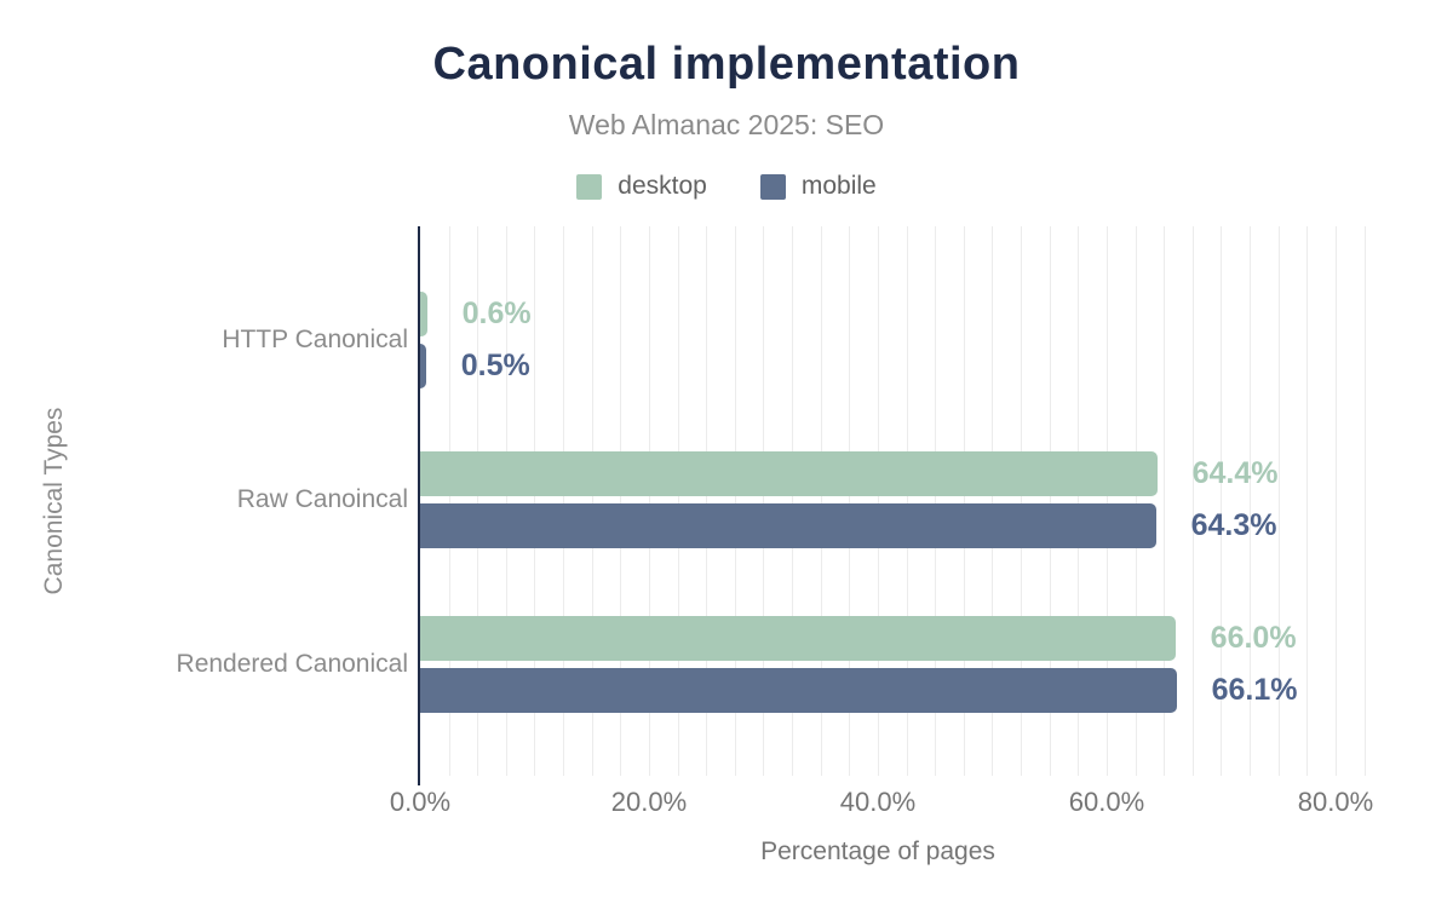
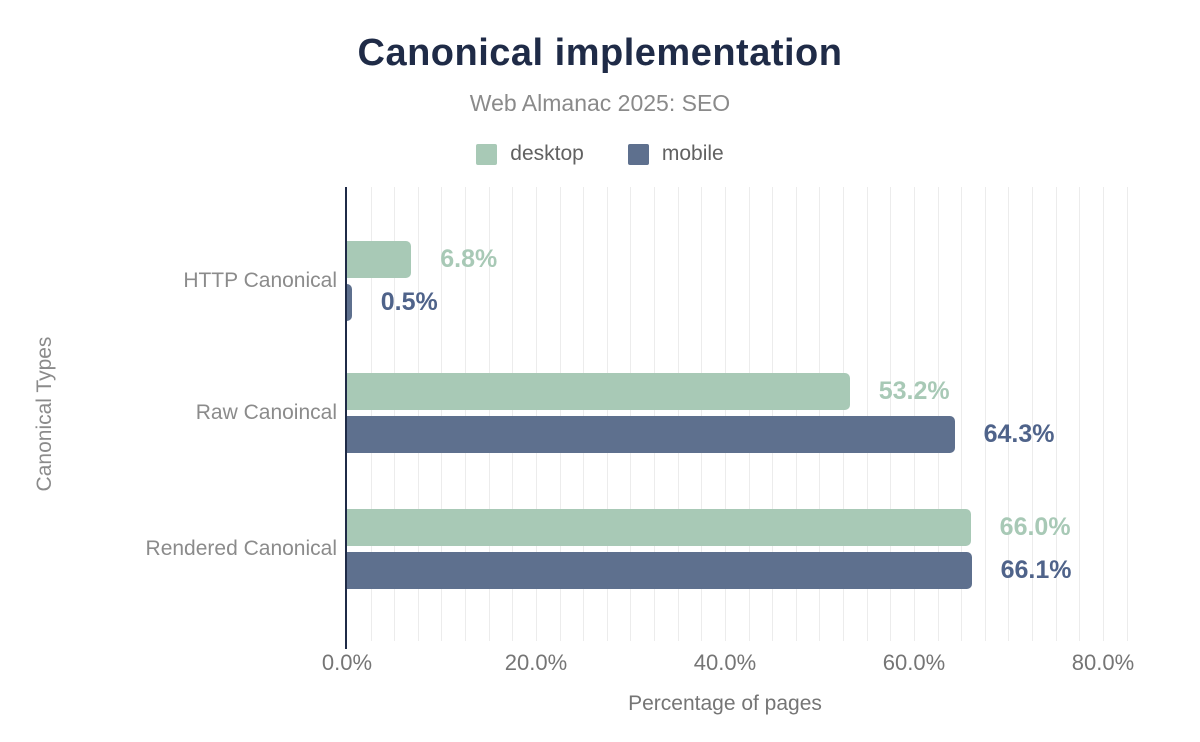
desktop/HTTP Canonical: 0.6% -> 6.8%
desktop/Raw Canoincal: 64.4% -> 53.2%
